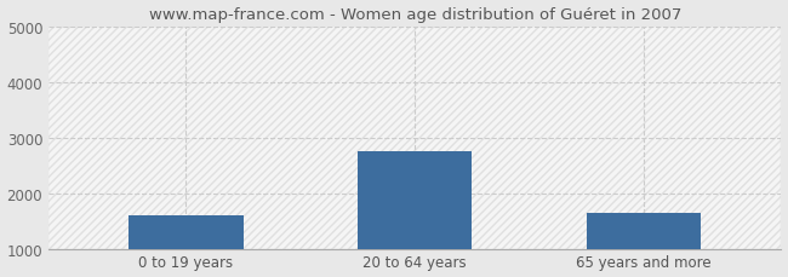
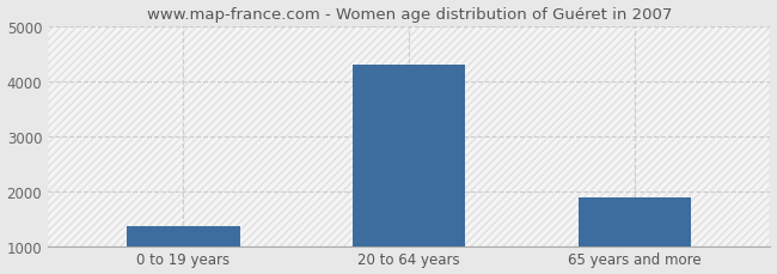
0 to 19 years: 1600 -> 1350
20 to 64 years: 2750 -> 4300
65 years and more: 1650 -> 1880
